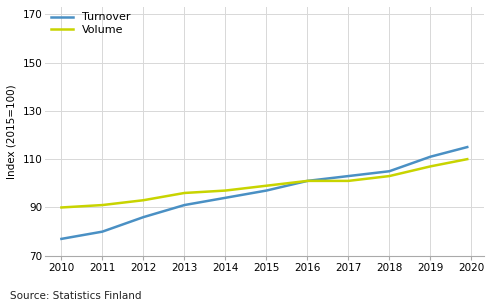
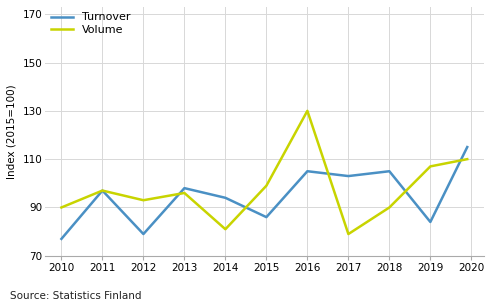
Turnover/2011: 80 -> 97
Volume/2011: 91 -> 97
Turnover/2012: 86 -> 79
Turnover/2013: 91 -> 98
Volume/2014: 97 -> 81
Turnover/2015: 97 -> 86
Turnover/2016: 101 -> 105
Volume/2016: 101 -> 130
Volume/2017: 101 -> 79
Volume/2018: 103 -> 90
Turnover/2019: 111 -> 84
